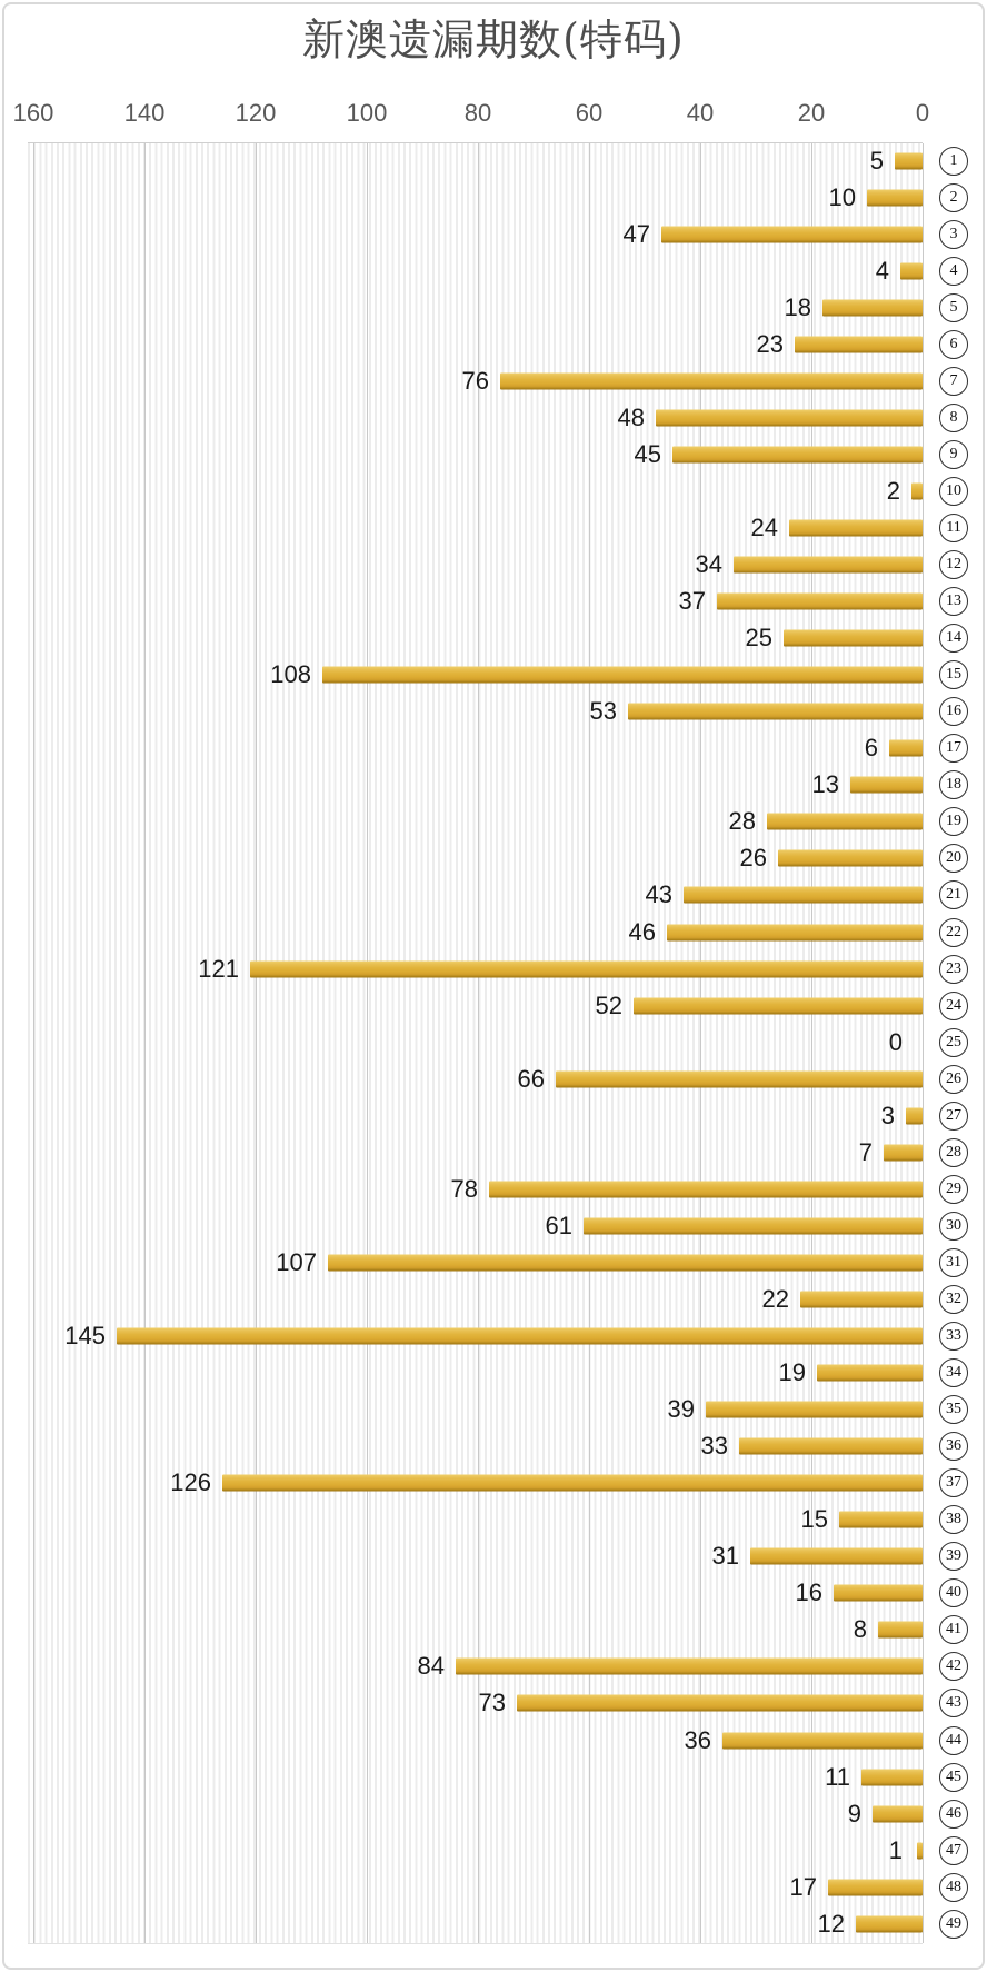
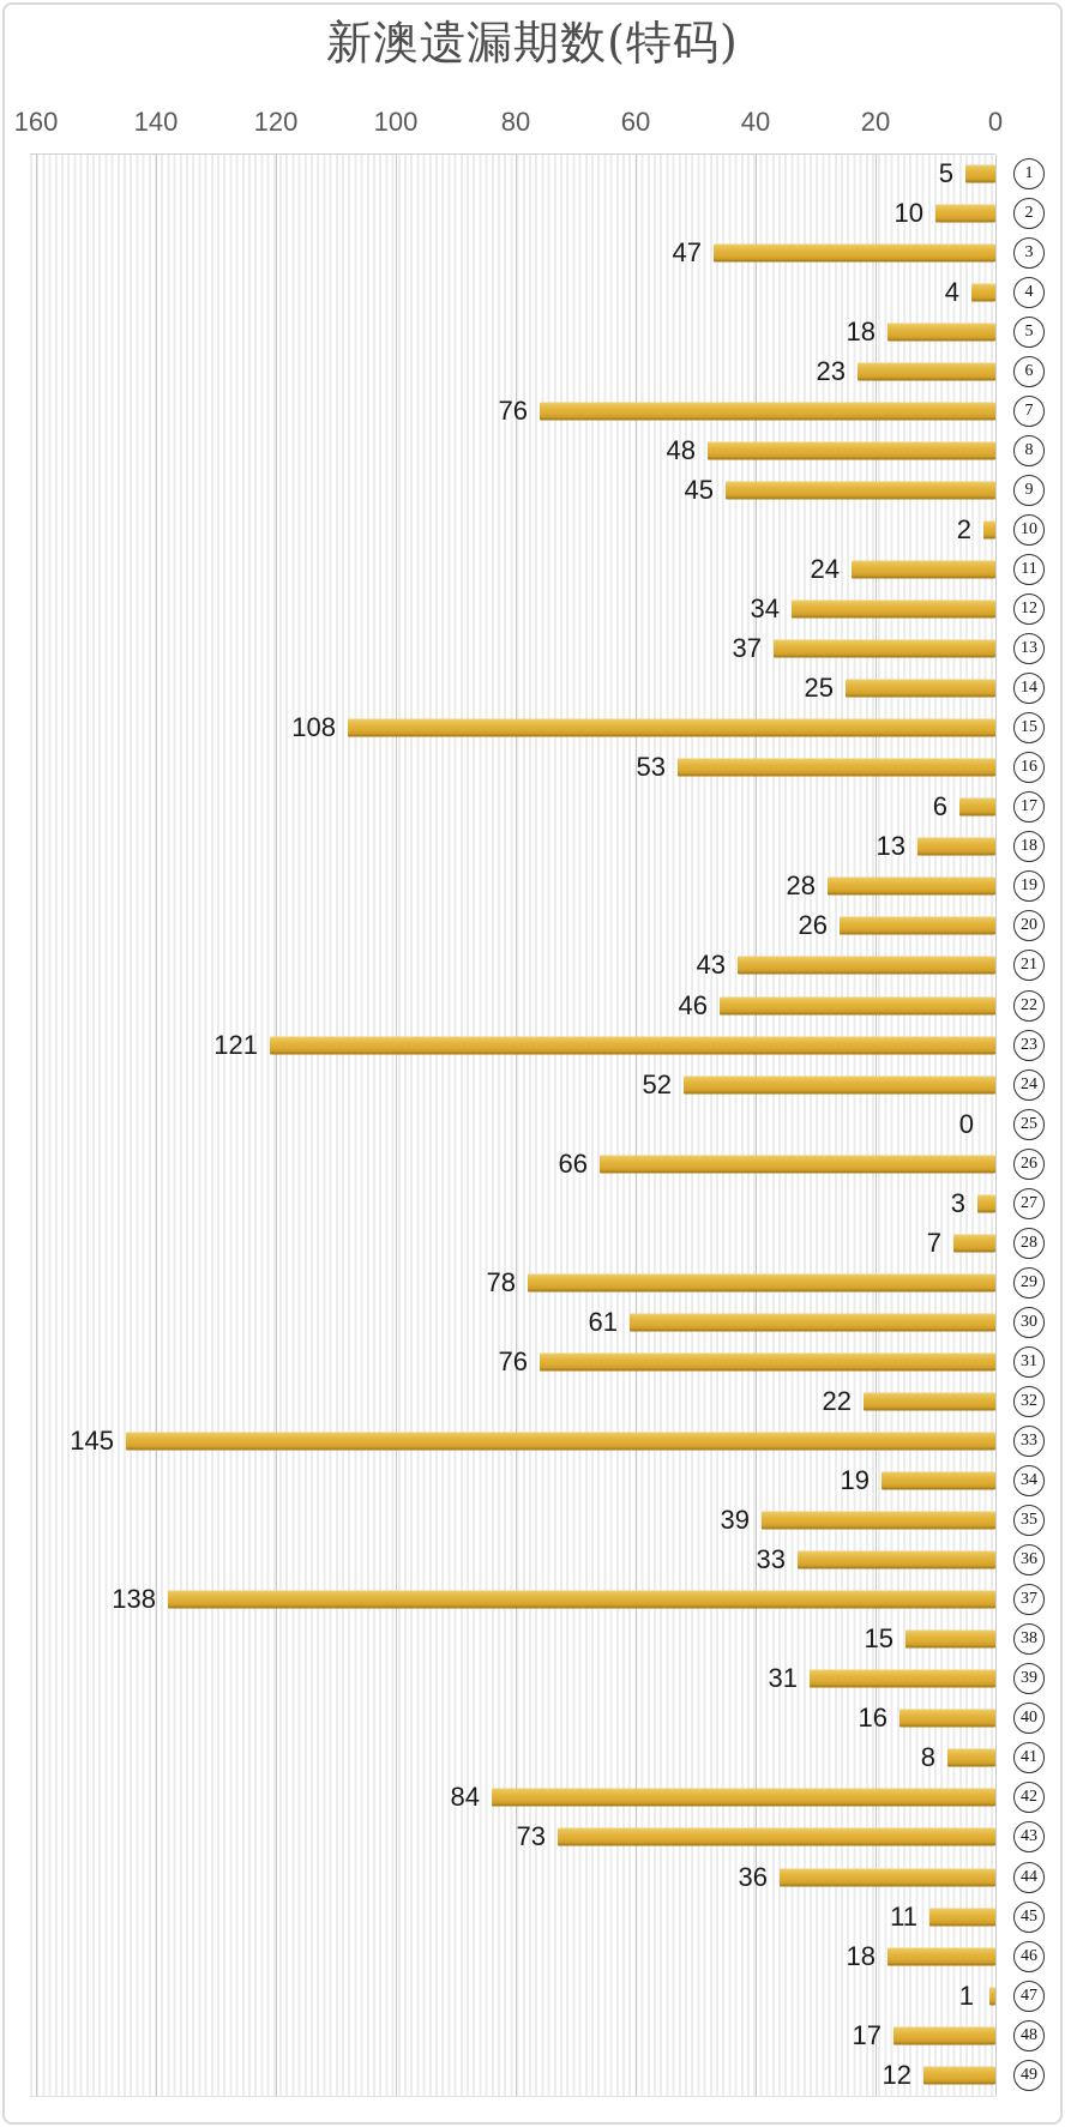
31: 107 -> 76
37: 126 -> 138
46: 9 -> 18
